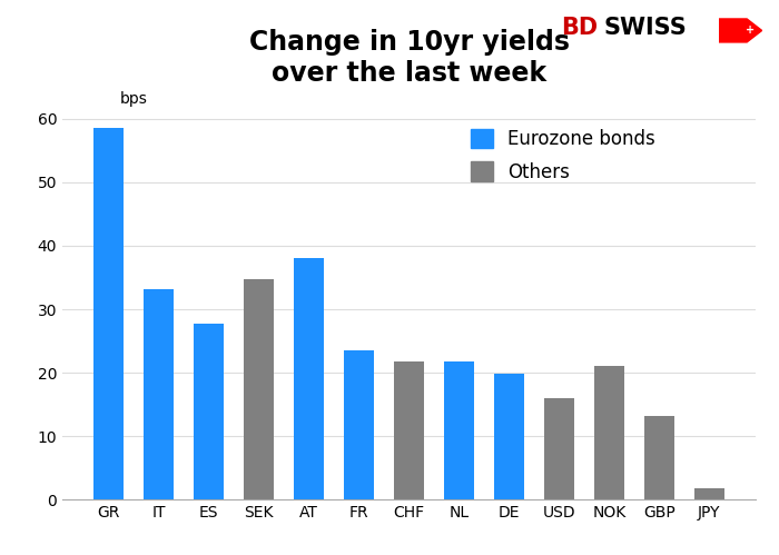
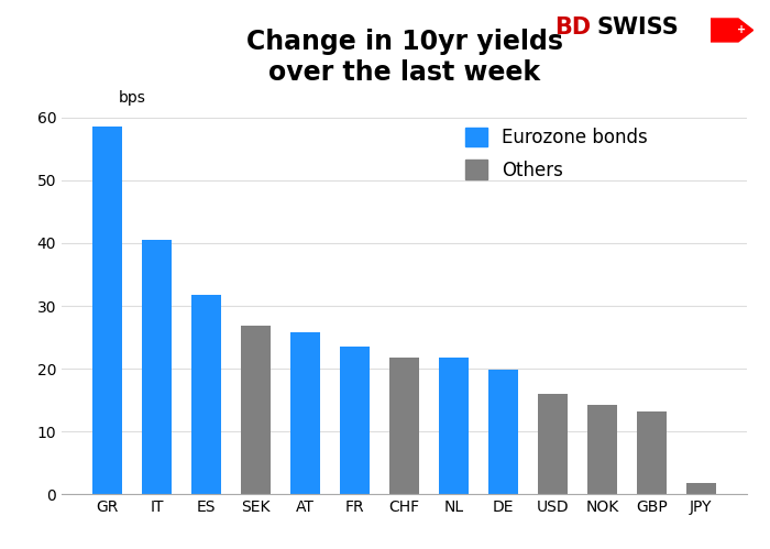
IT: 33.2 -> 40.6
ES: 27.8 -> 31.7
SEK: 34.8 -> 26.8
AT: 38.0 -> 25.8
NOK: 21.0 -> 14.2
